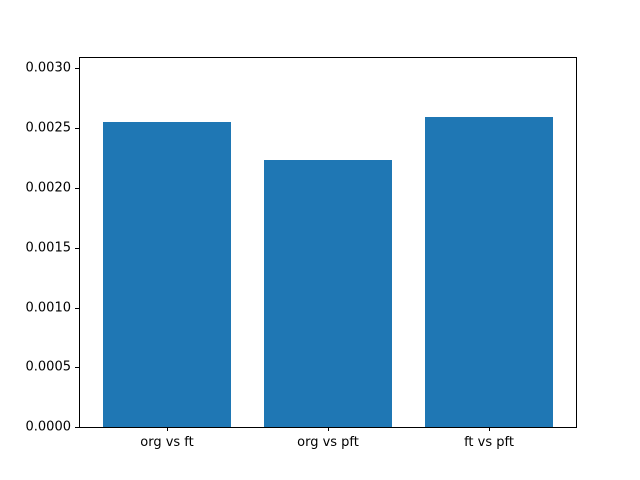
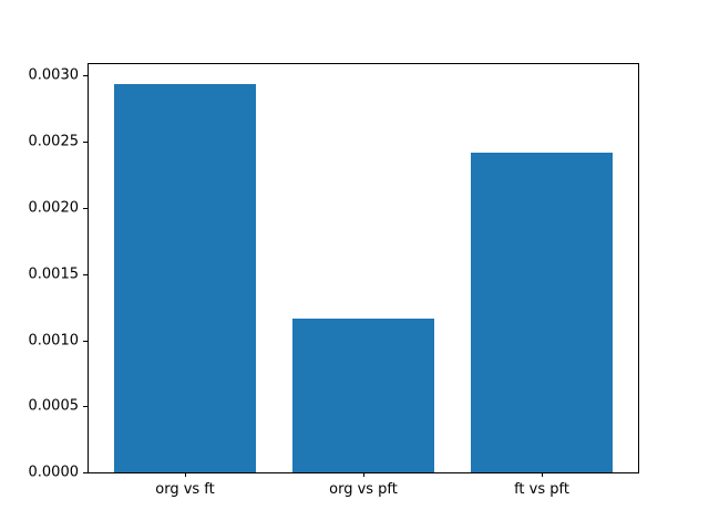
org vs ft: 0.00255 -> 0.00294
org vs pft: 0.00223 -> 0.00116
ft vs pft: 0.00259 -> 0.00242
